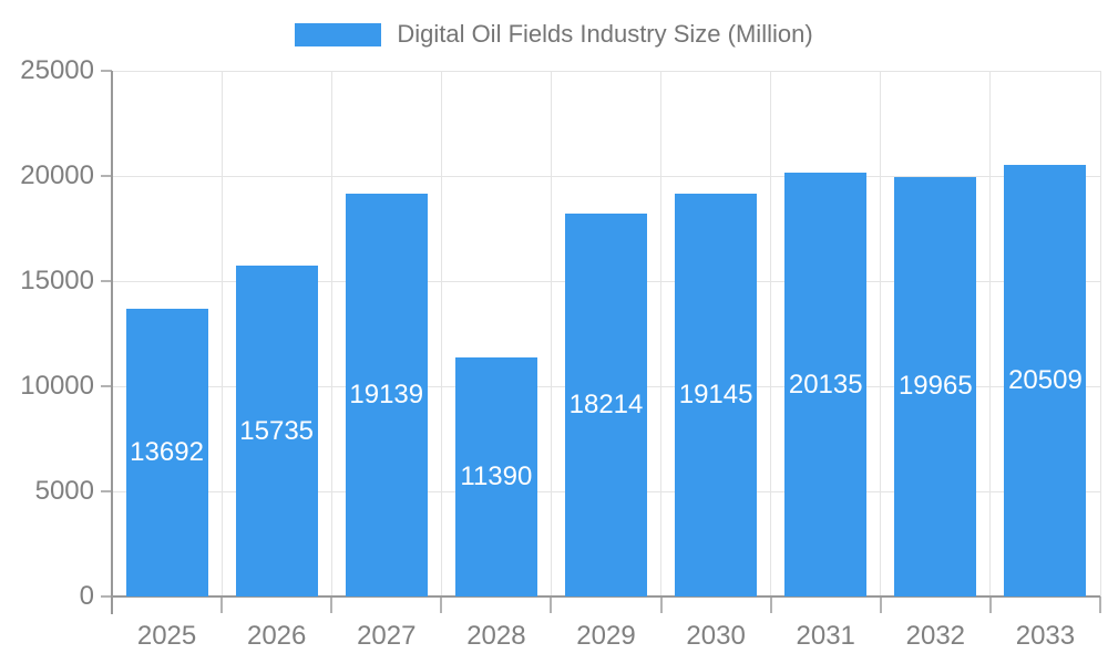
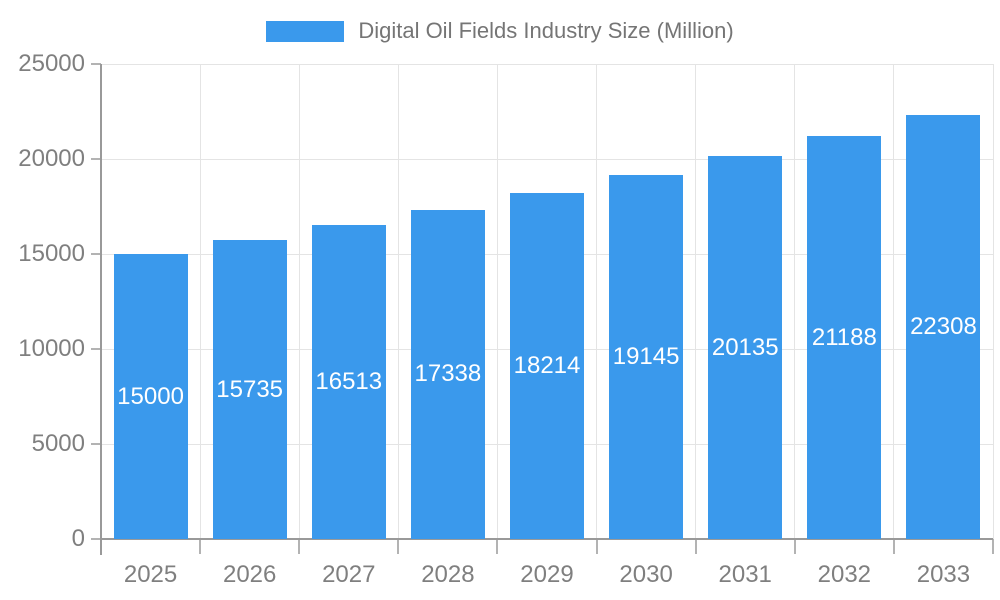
2025: 13692 -> 15000
2027: 19139 -> 16513
2028: 11390 -> 17338
2032: 19965 -> 21188
2033: 20509 -> 22308
